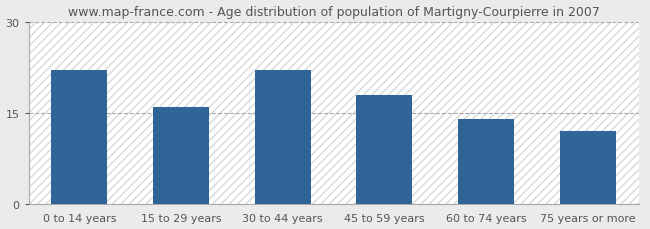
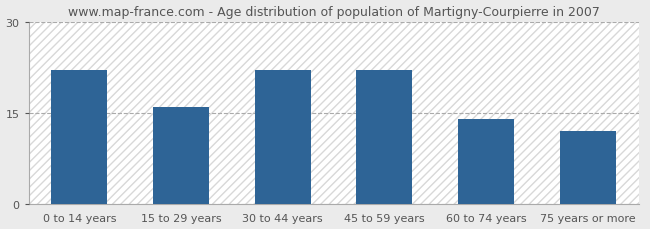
45 to 59 years: 18 -> 22
